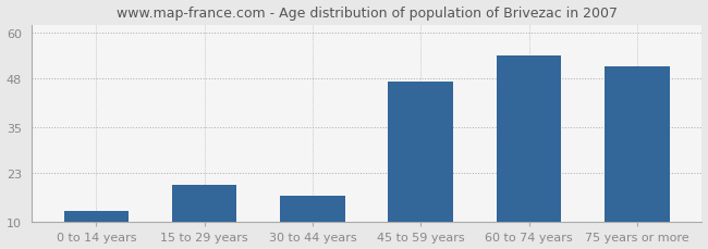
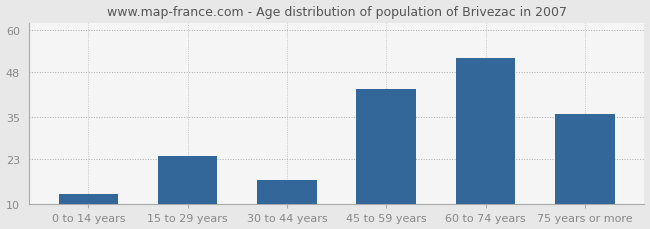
15 to 29 years: 20 -> 24
45 to 59 years: 47 -> 43
60 to 74 years: 54 -> 52
75 years or more: 51 -> 36
